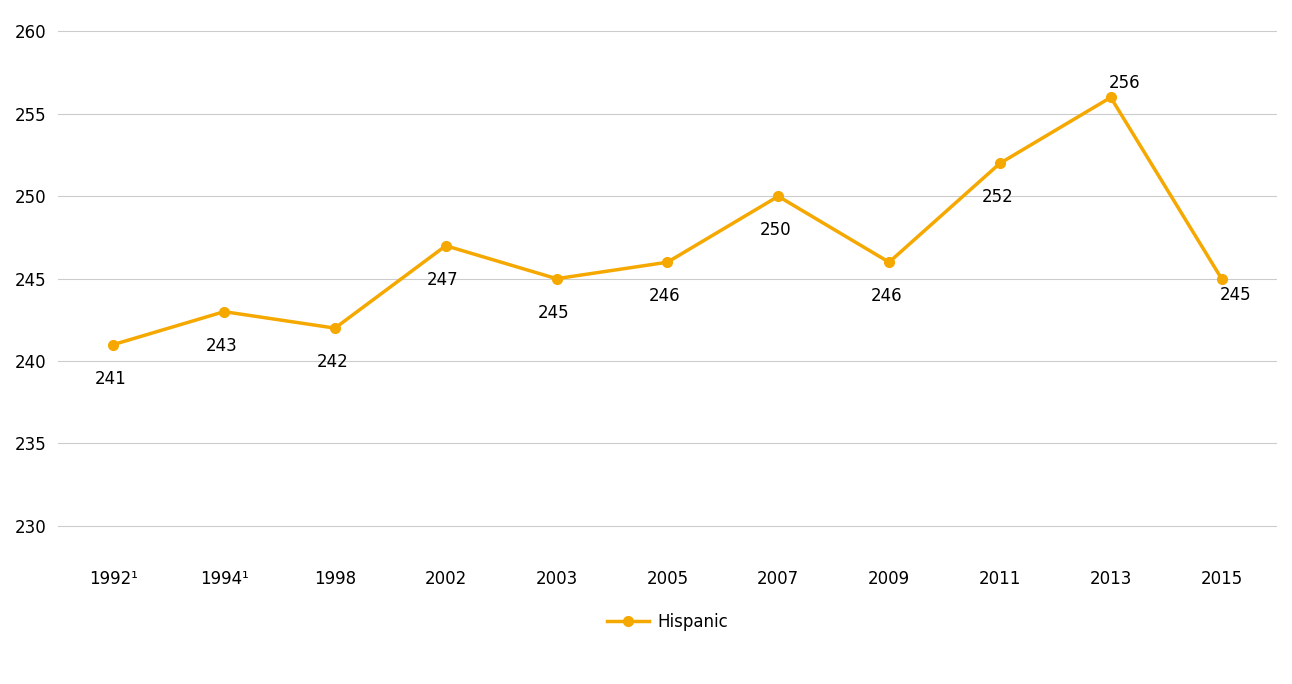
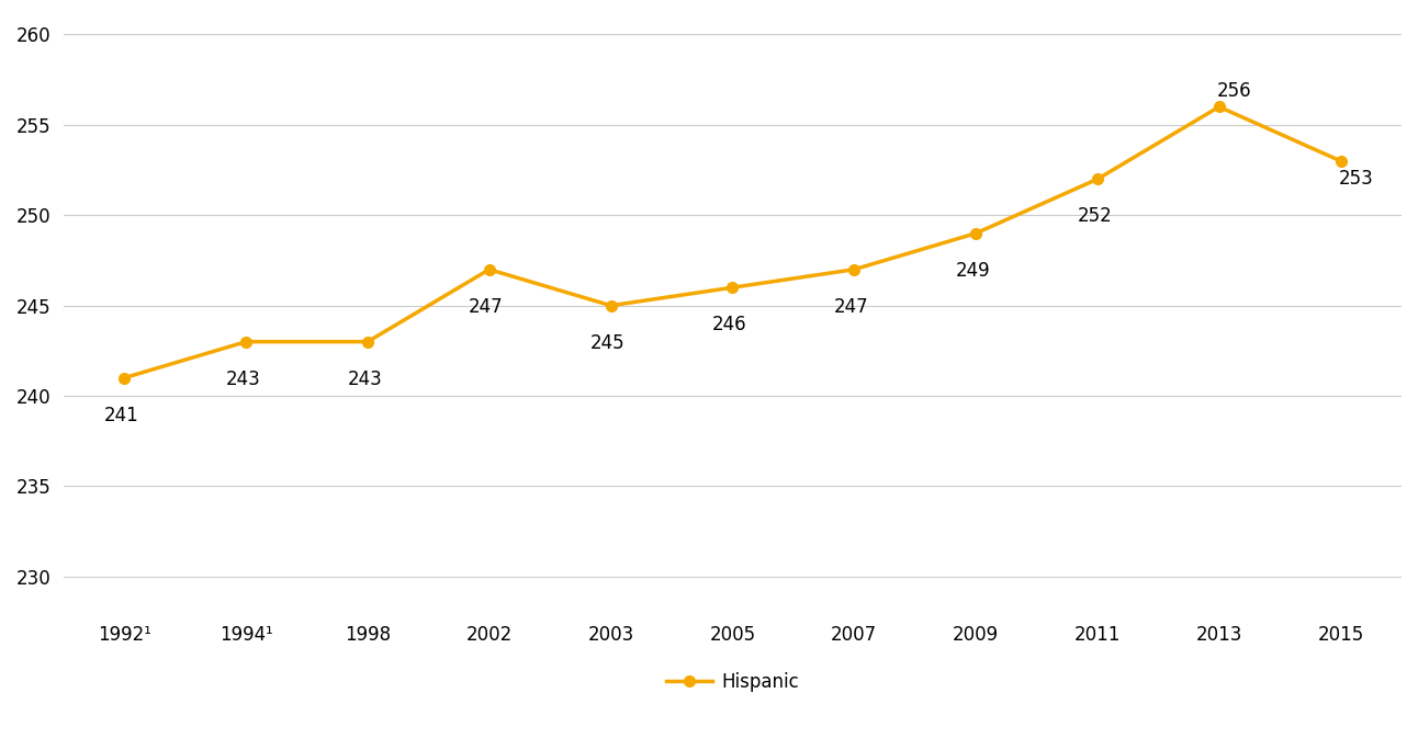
1998: 242 -> 243
2007: 250 -> 247
2009: 246 -> 249
2015: 245 -> 253
